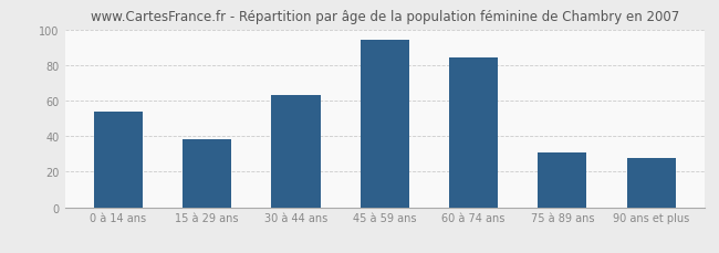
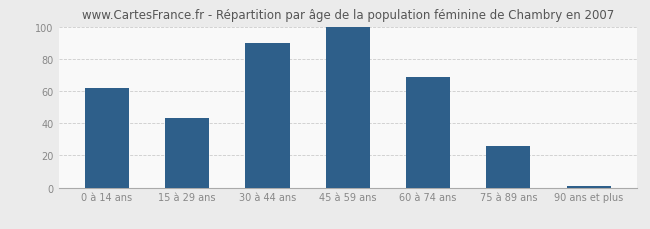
0 à 14 ans: 54 -> 62
15 à 29 ans: 38 -> 43
30 à 44 ans: 63 -> 90
45 à 59 ans: 94 -> 100
60 à 74 ans: 84 -> 69
75 à 89 ans: 31 -> 26
90 ans et plus: 28 -> 1
